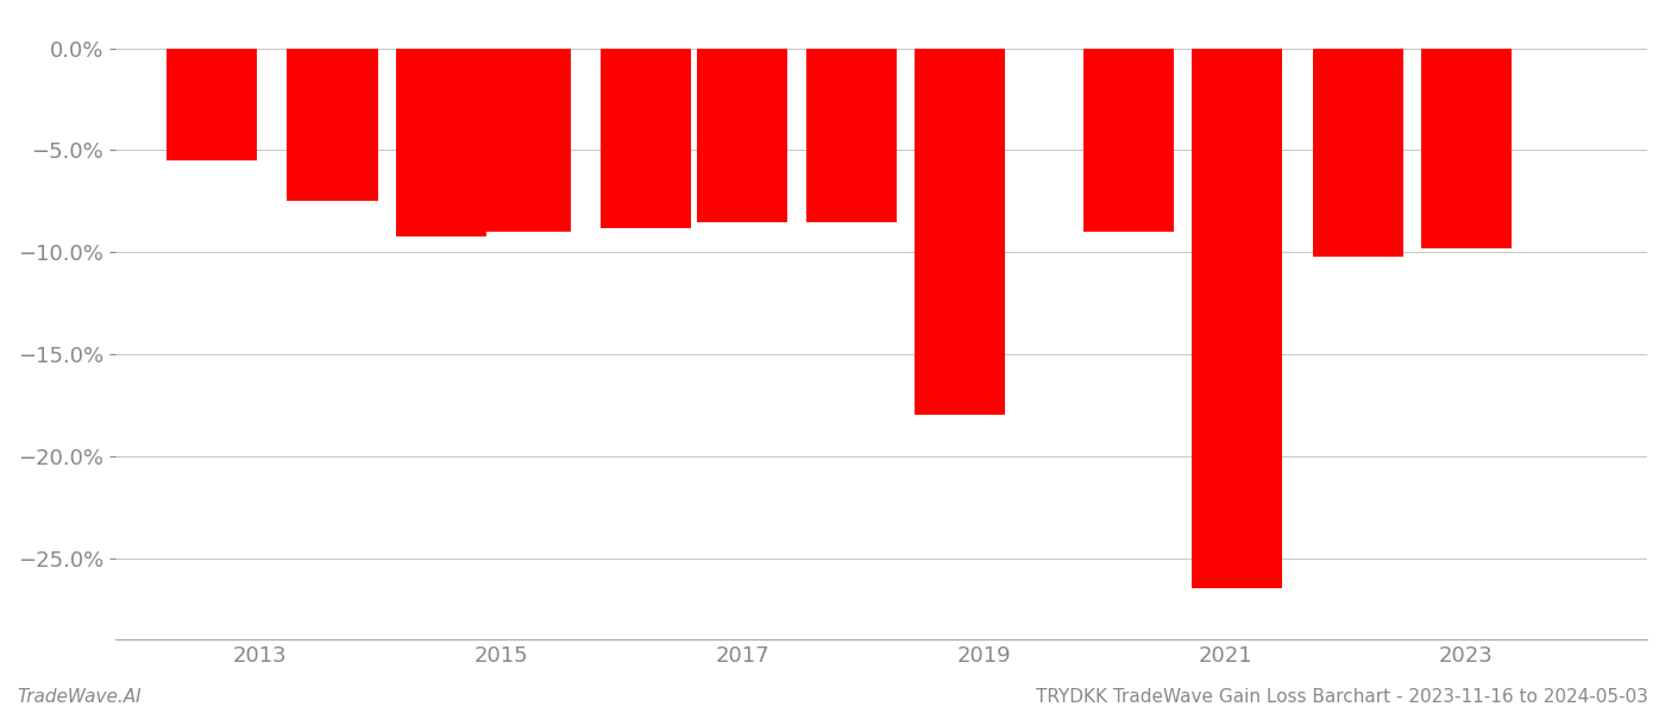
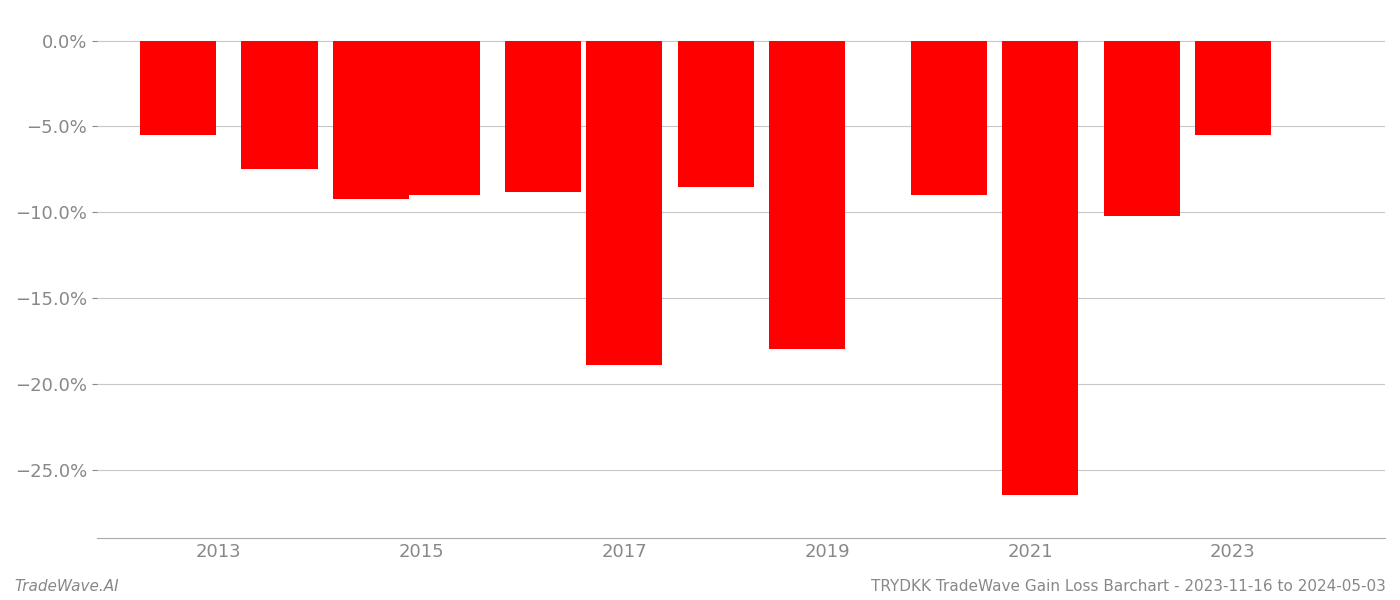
2017: -8.5% -> -18.9%
2023: -9.8% -> -5.5%
